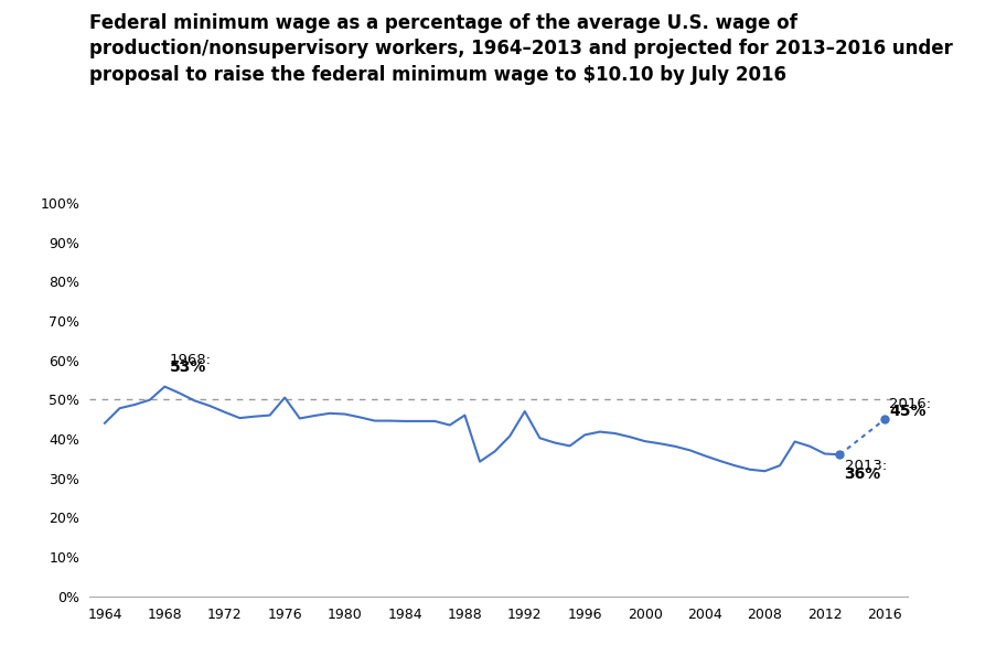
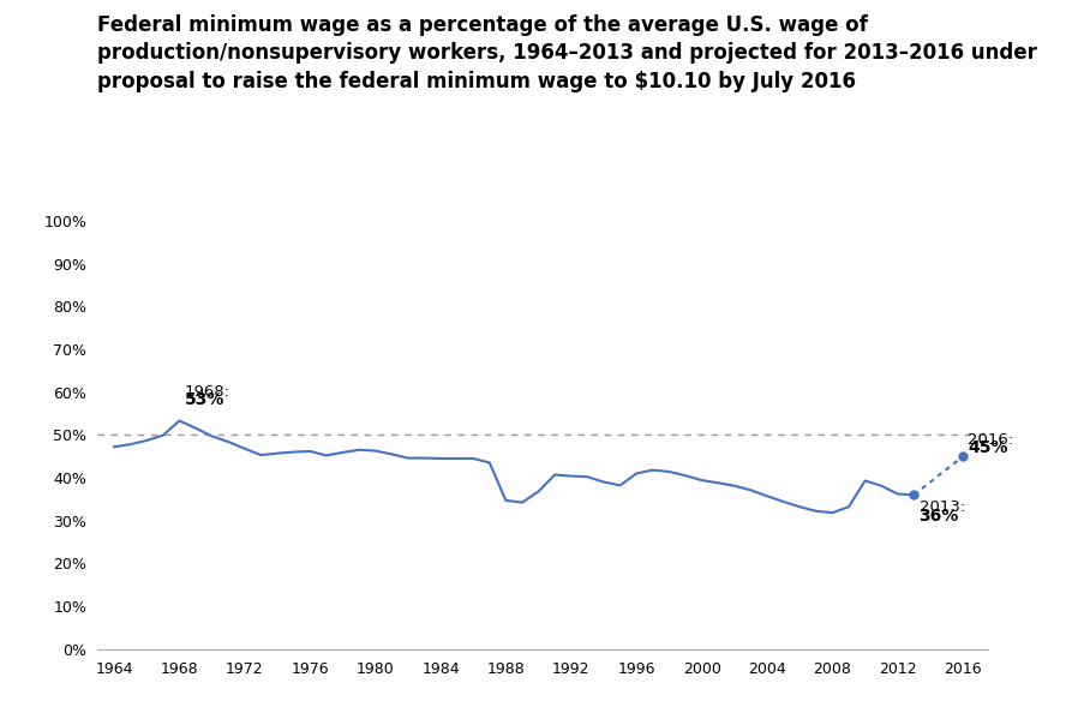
1964: 44.0% -> 47.2%
1976: 50.5% -> 46.2%
1988: 46.0% -> 34.7%
1992: 47.0% -> 40.4%
